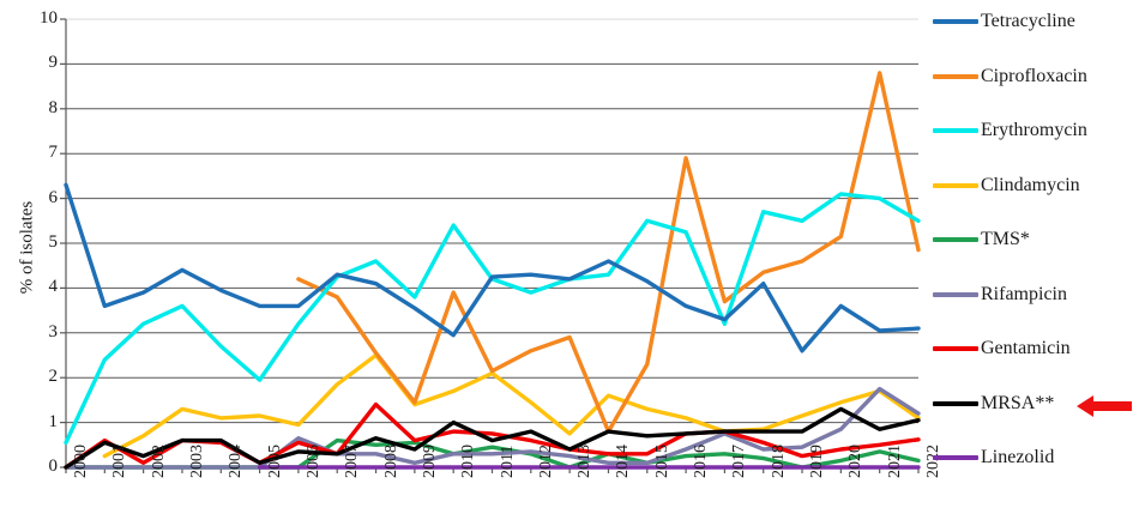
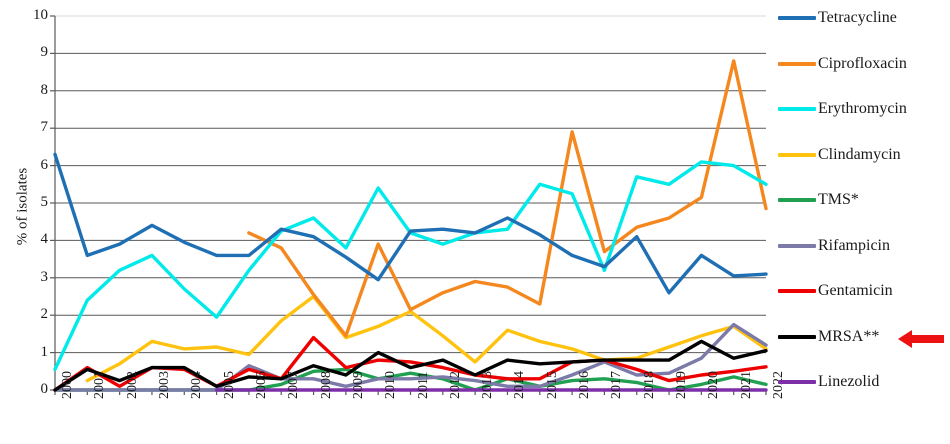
TMS*/2007: 0.6 -> 0.1
Ciprofloxacin/2014: 0.8 -> 2.8
